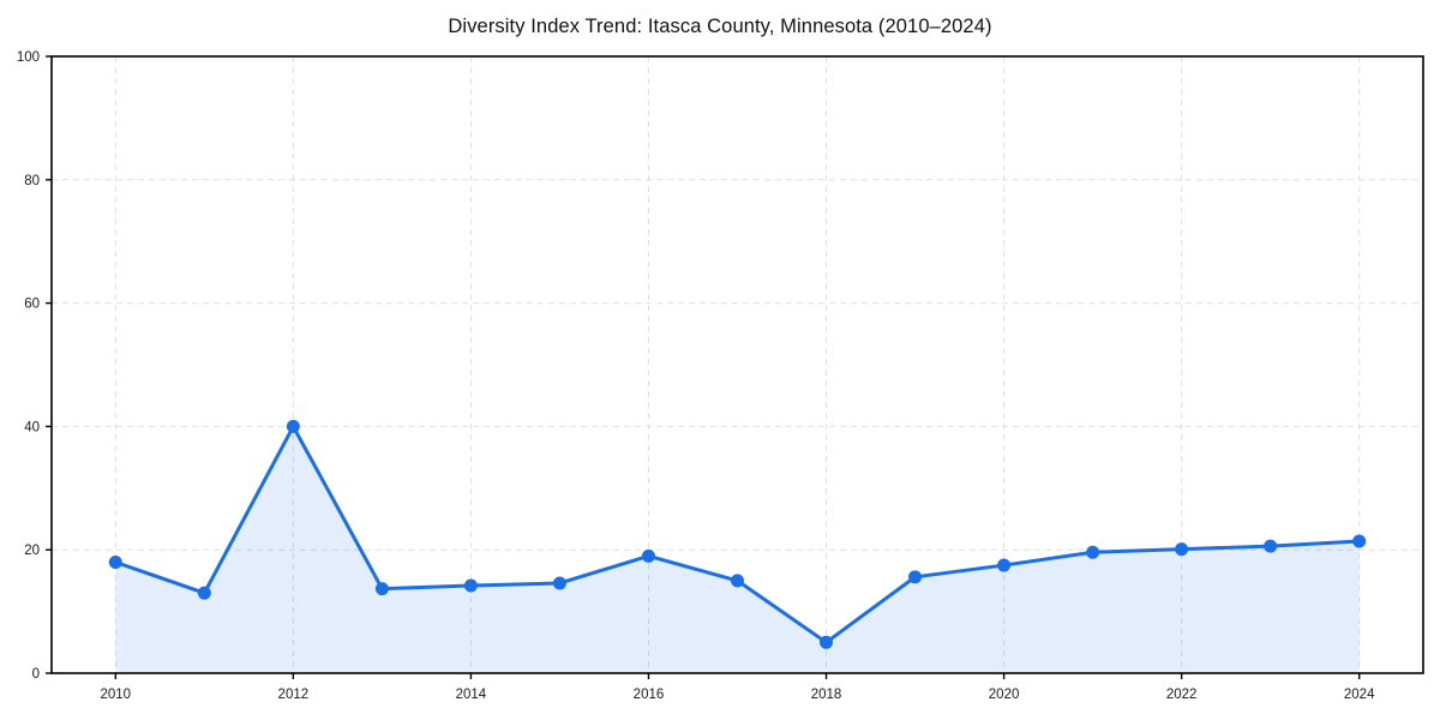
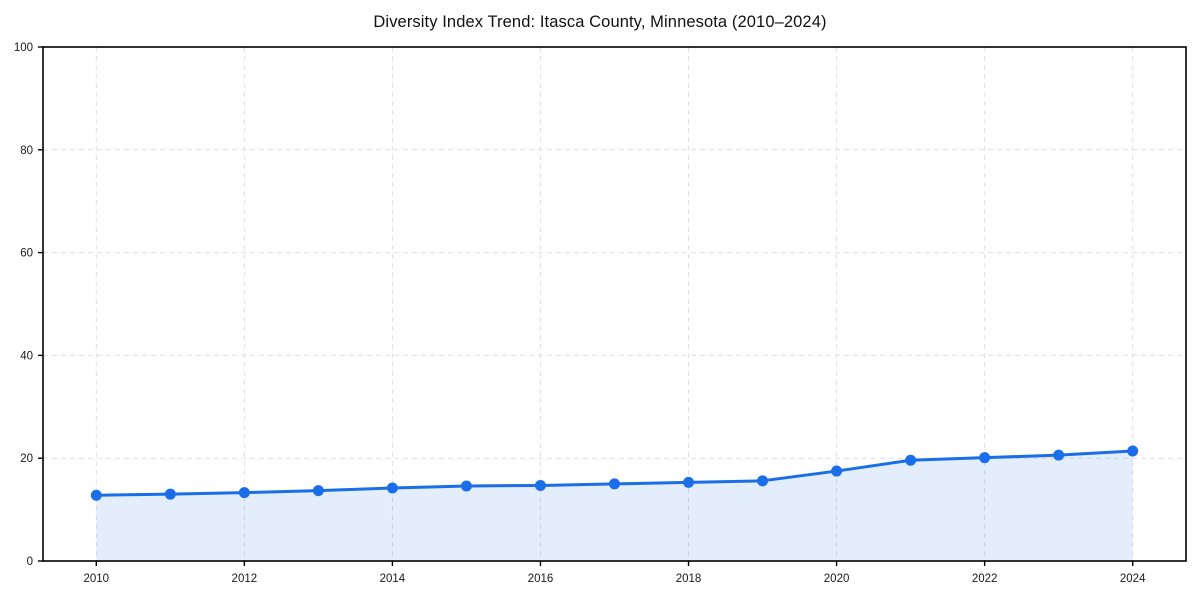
2010: 18 -> 13
2012: 40 -> 13
2016: 19 -> 15
2018: 5 -> 15
